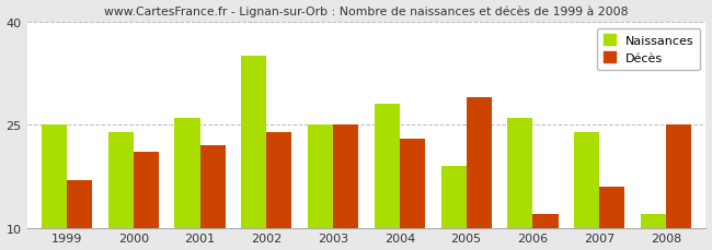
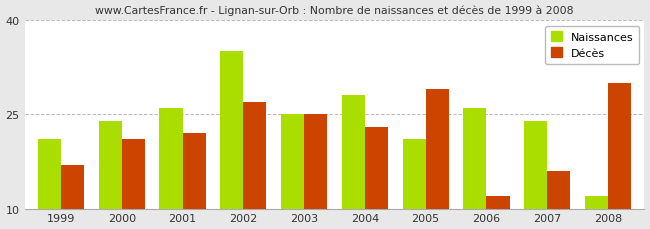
Naissances/1999: 25 -> 21
Décès/2002: 24 -> 27
Naissances/2005: 19 -> 21
Décès/2008: 25 -> 30
